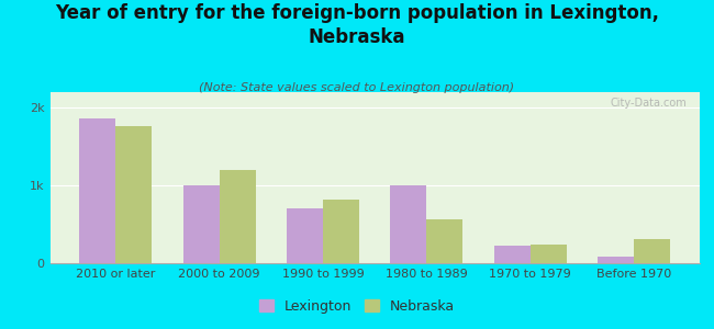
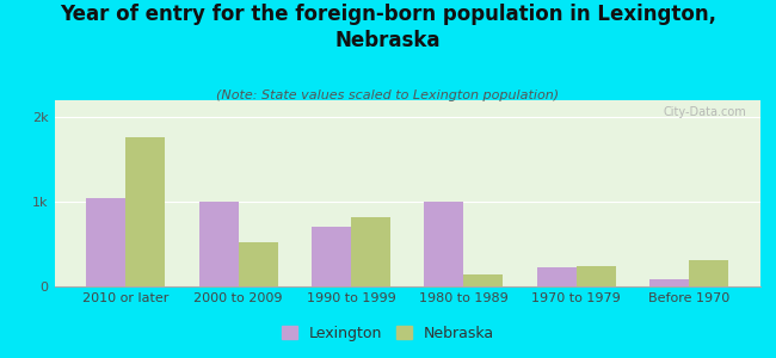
Lexington/2010 or later: 1.86k -> 1.04k
Nebraska/2000 to 2009: 1.20k -> 0.52k
Nebraska/1980 to 1989: 0.57k -> 0.14k
